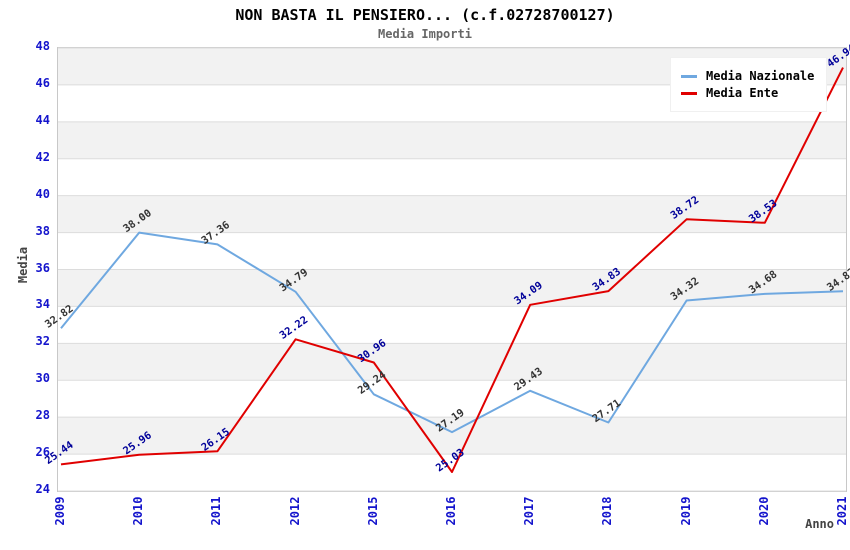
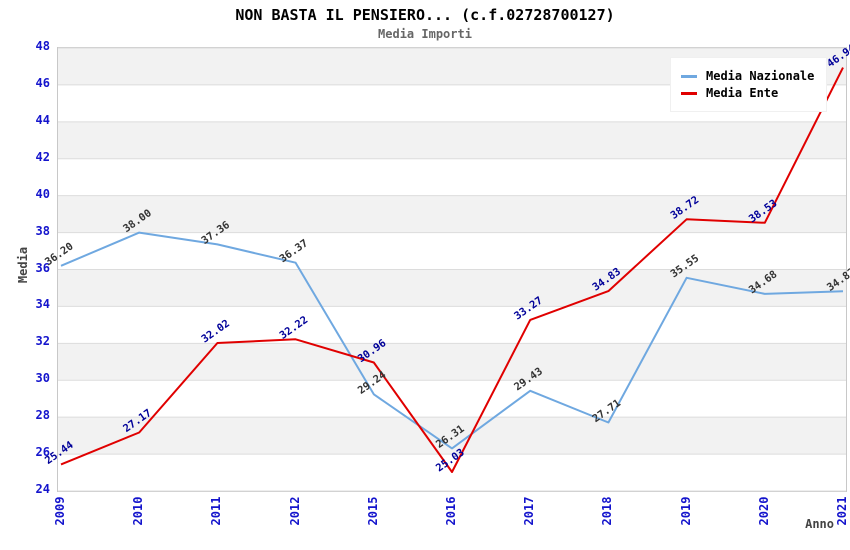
Media Nazionale/2009: 32.82 -> 36.20
Media Ente/2010: 25.96 -> 27.17
Media Ente/2011: 26.15 -> 32.02
Media Nazionale/2012: 34.79 -> 36.37
Media Nazionale/2016: 27.19 -> 26.31
Media Ente/2017: 34.09 -> 33.27
Media Nazionale/2019: 34.32 -> 35.55
